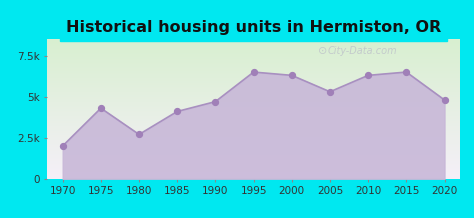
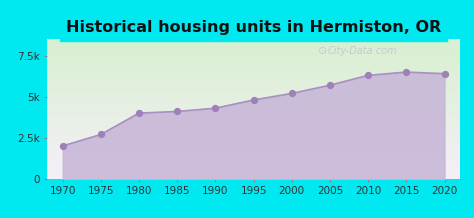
1975: 4.3k -> 2.7k
1980: 2.7k -> 4.0k
1990: 4.7k -> 4.3k
1995: 6.5k -> 4.8k
2000: 6.3k -> 5.2k
2005: 5.3k -> 5.7k
2020: 4.8k -> 6.4k
